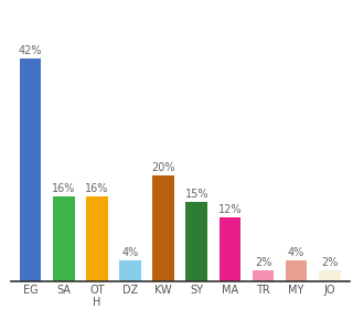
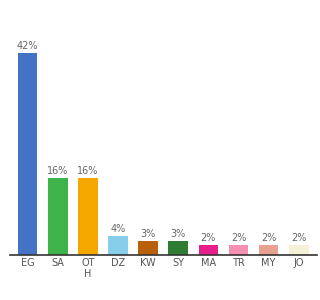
KW: 20% -> 3%
SY: 15% -> 3%
MA: 12% -> 2%
MY: 4% -> 2%
